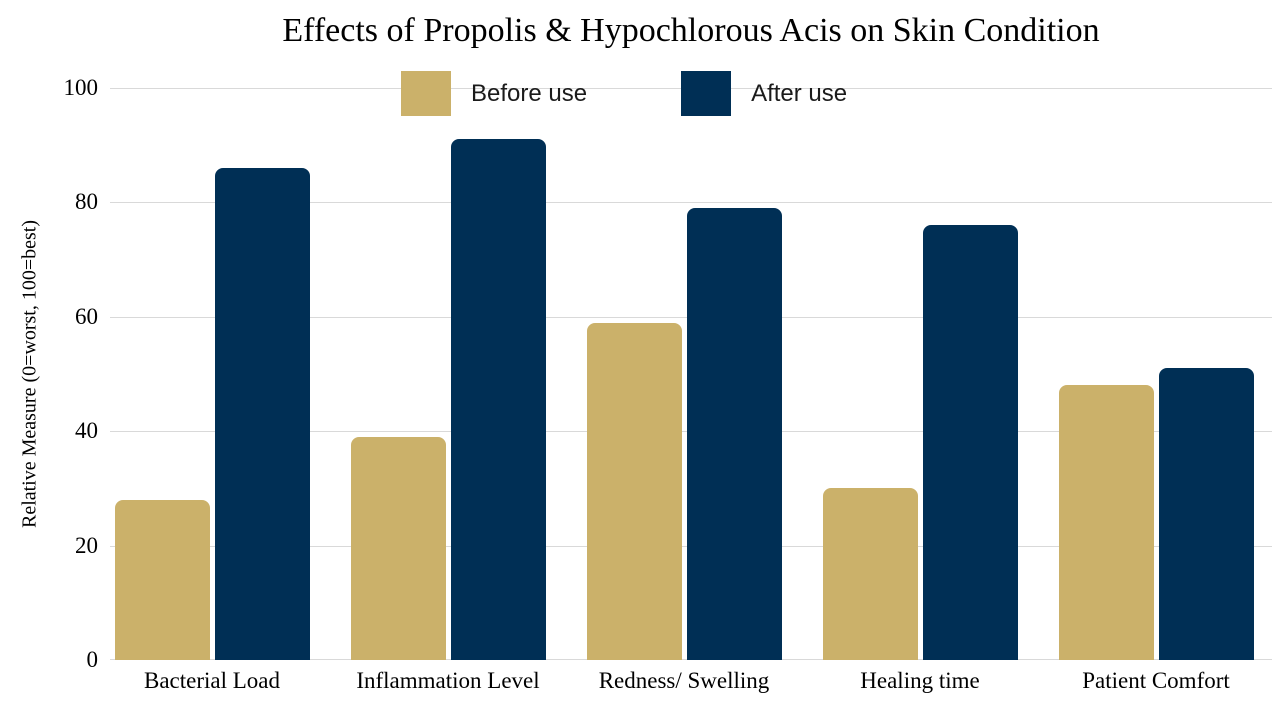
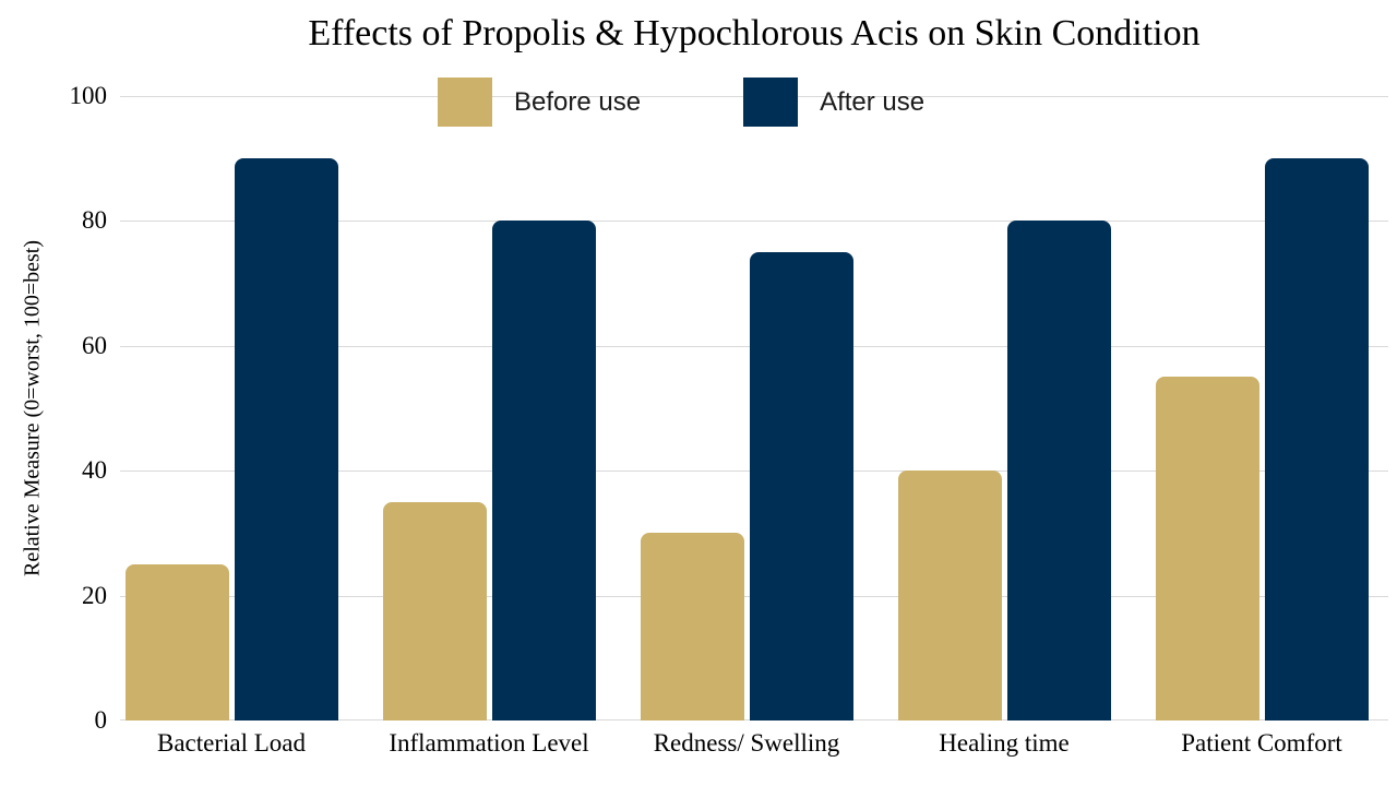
Before use/Bacterial Load: 28 -> 25
After use/Bacterial Load: 86 -> 90
Before use/Inflammation Level: 39 -> 35
After use/Inflammation Level: 91 -> 80
Before use/Redness/ Swelling: 59 -> 30
After use/Redness/ Swelling: 79 -> 75
Before use/Healing time: 30 -> 40
After use/Healing time: 76 -> 80
Before use/Patient Comfort: 48 -> 55
After use/Patient Comfort: 51 -> 90
